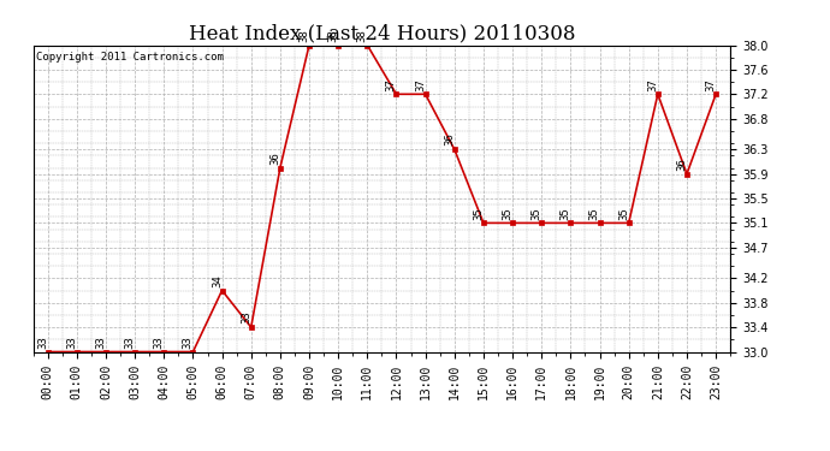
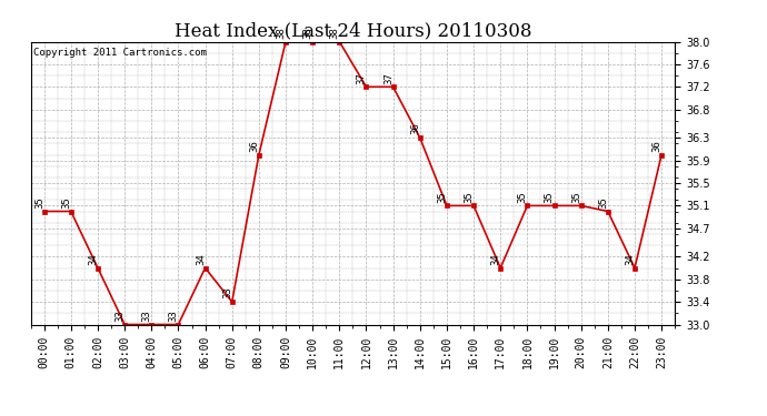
00:00: 33 -> 35
01:00: 33 -> 35
02:00: 33 -> 34
17:00: 35 -> 34
21:00: 37 -> 35
22:00: 36 -> 34
23:00: 37 -> 36
